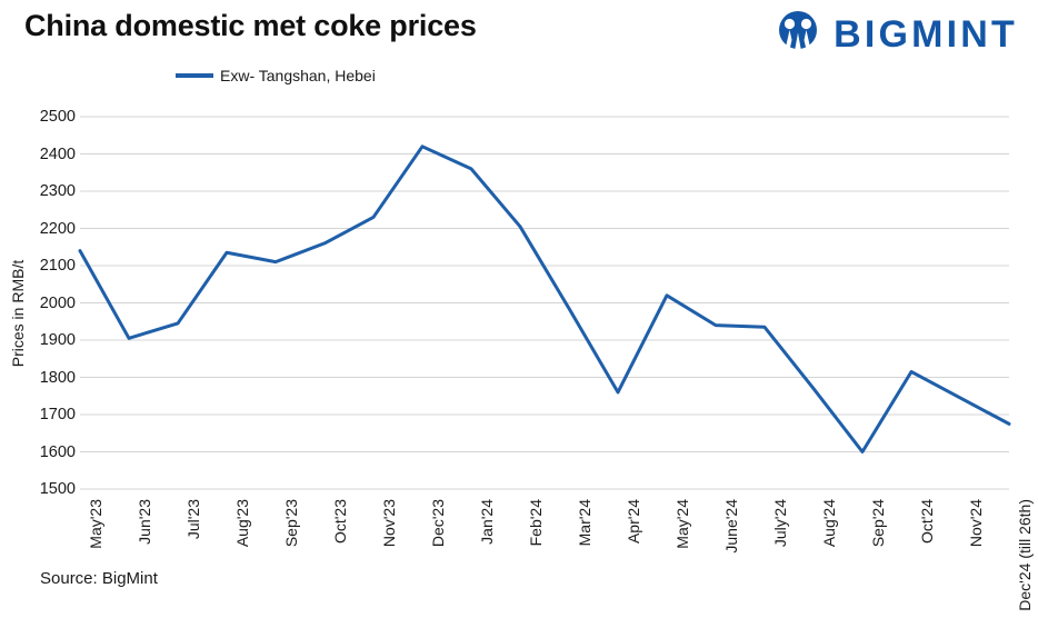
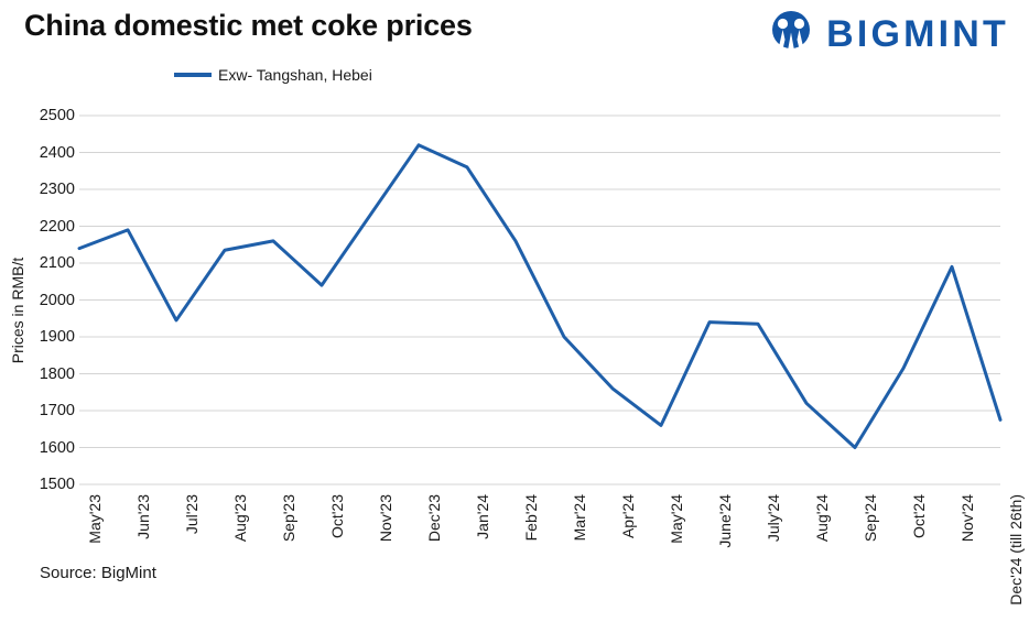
Jun'23: 1900 -> 2190
Sep'23: 2110 -> 2160
Oct'23: 2160 -> 2040
Feb'24: 2200 -> 2160
Mar'24: 1980 -> 1900
May'24: 2020 -> 1660
Aug'24: 1770 -> 1720
Nov'24: 1740 -> 2090
